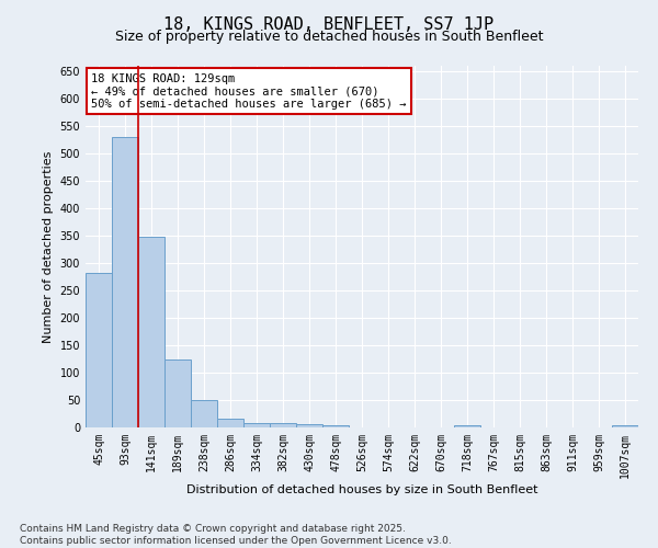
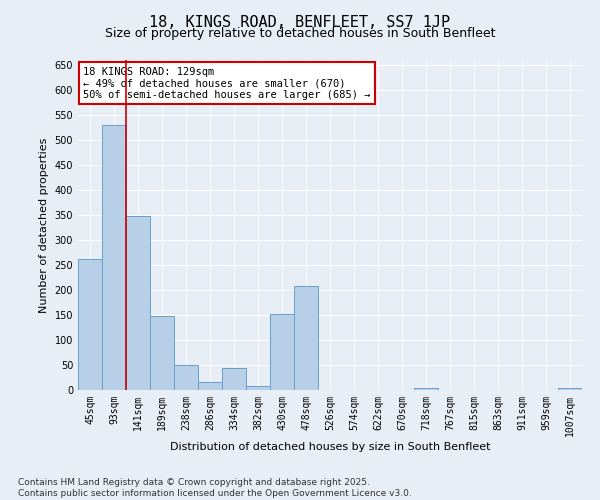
45sqm: 283 -> 262
189sqm: 125 -> 148
334sqm: 9 -> 44
430sqm: 7 -> 152
478sqm: 4 -> 208
